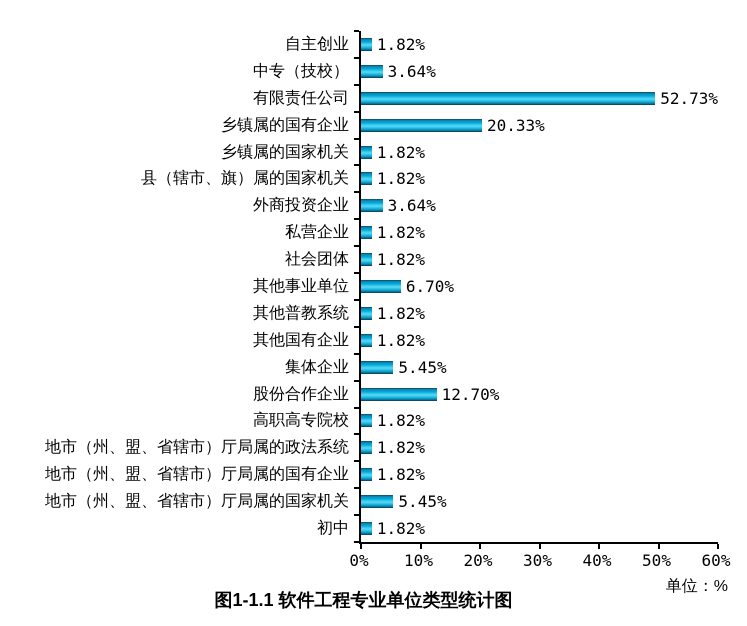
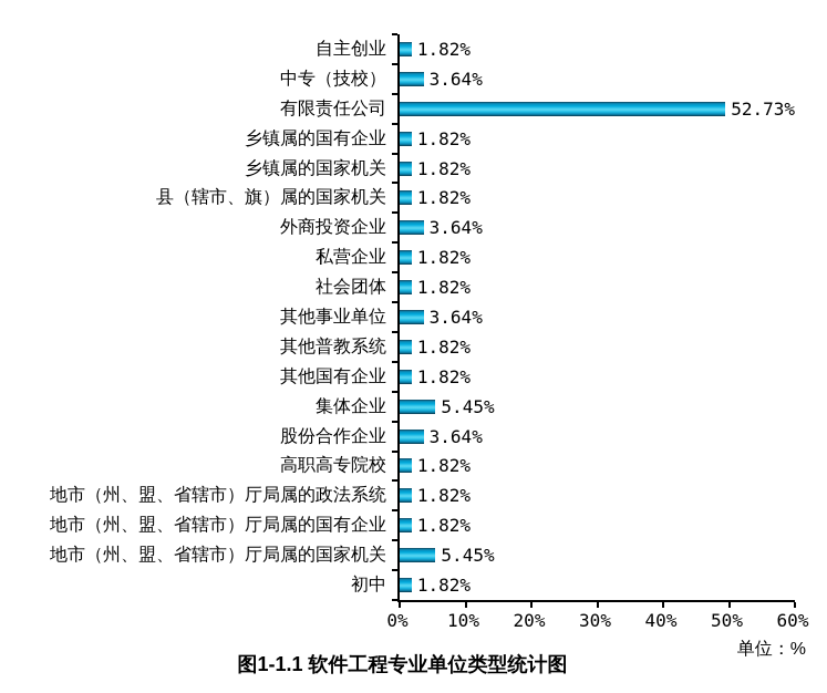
乡镇属的国有企业: 20.33% -> 1.82%
其他事业单位: 6.70% -> 3.64%
股份合作企业: 12.70% -> 3.64%
